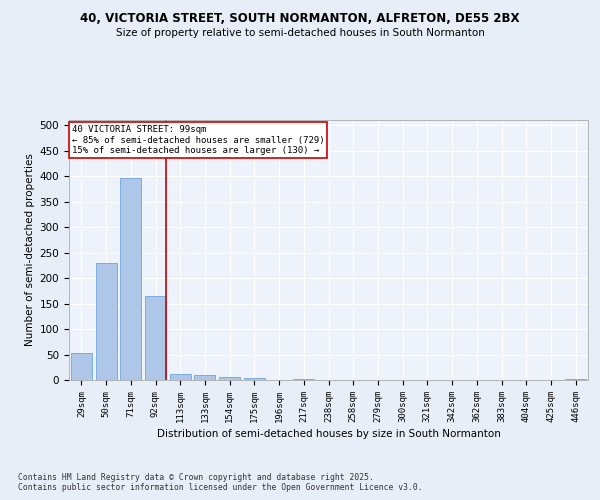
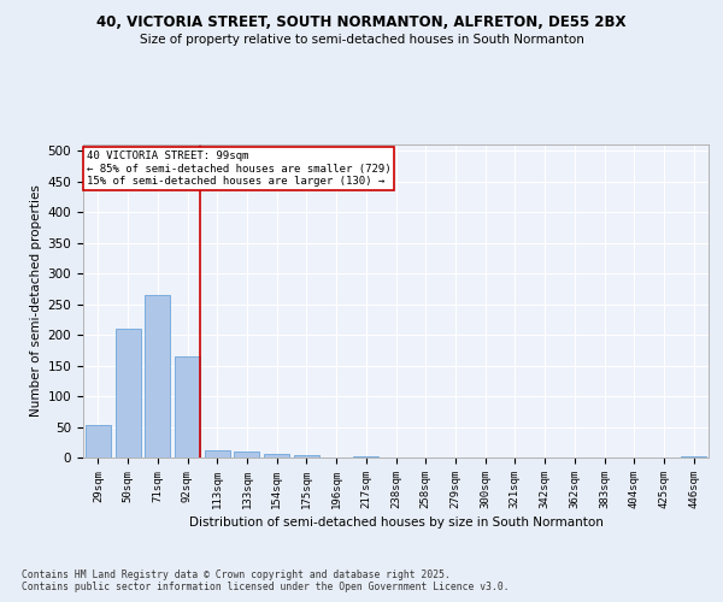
50sqm: 230 -> 210
71sqm: 396 -> 264
